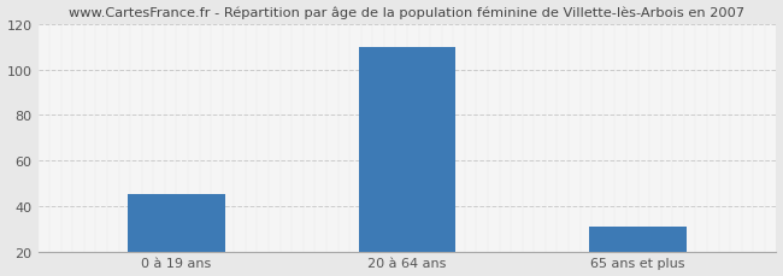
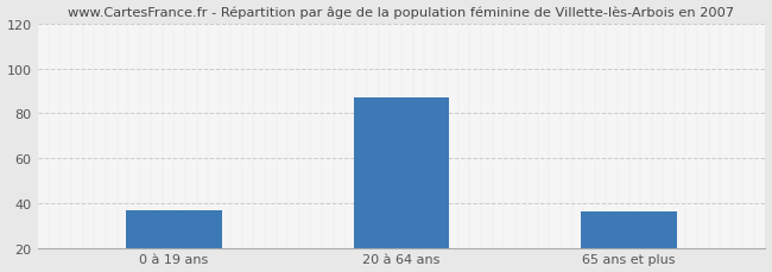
0 à 19 ans: 45 -> 37
20 à 64 ans: 110 -> 87
65 ans et plus: 31 -> 36
